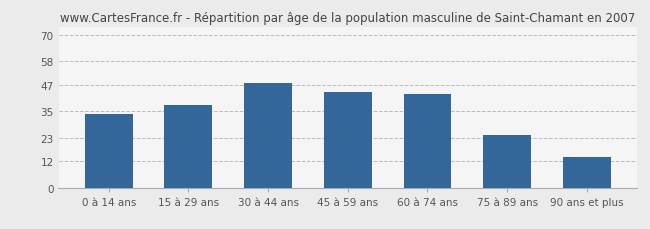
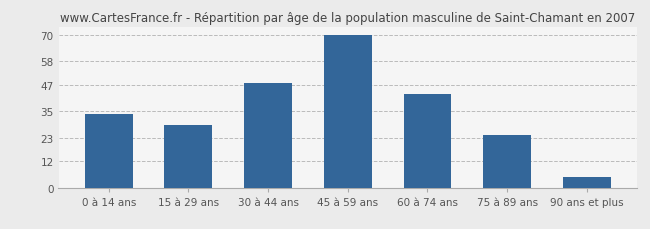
15 à 29 ans: 38 -> 29
45 à 59 ans: 44 -> 70
90 ans et plus: 14 -> 5
